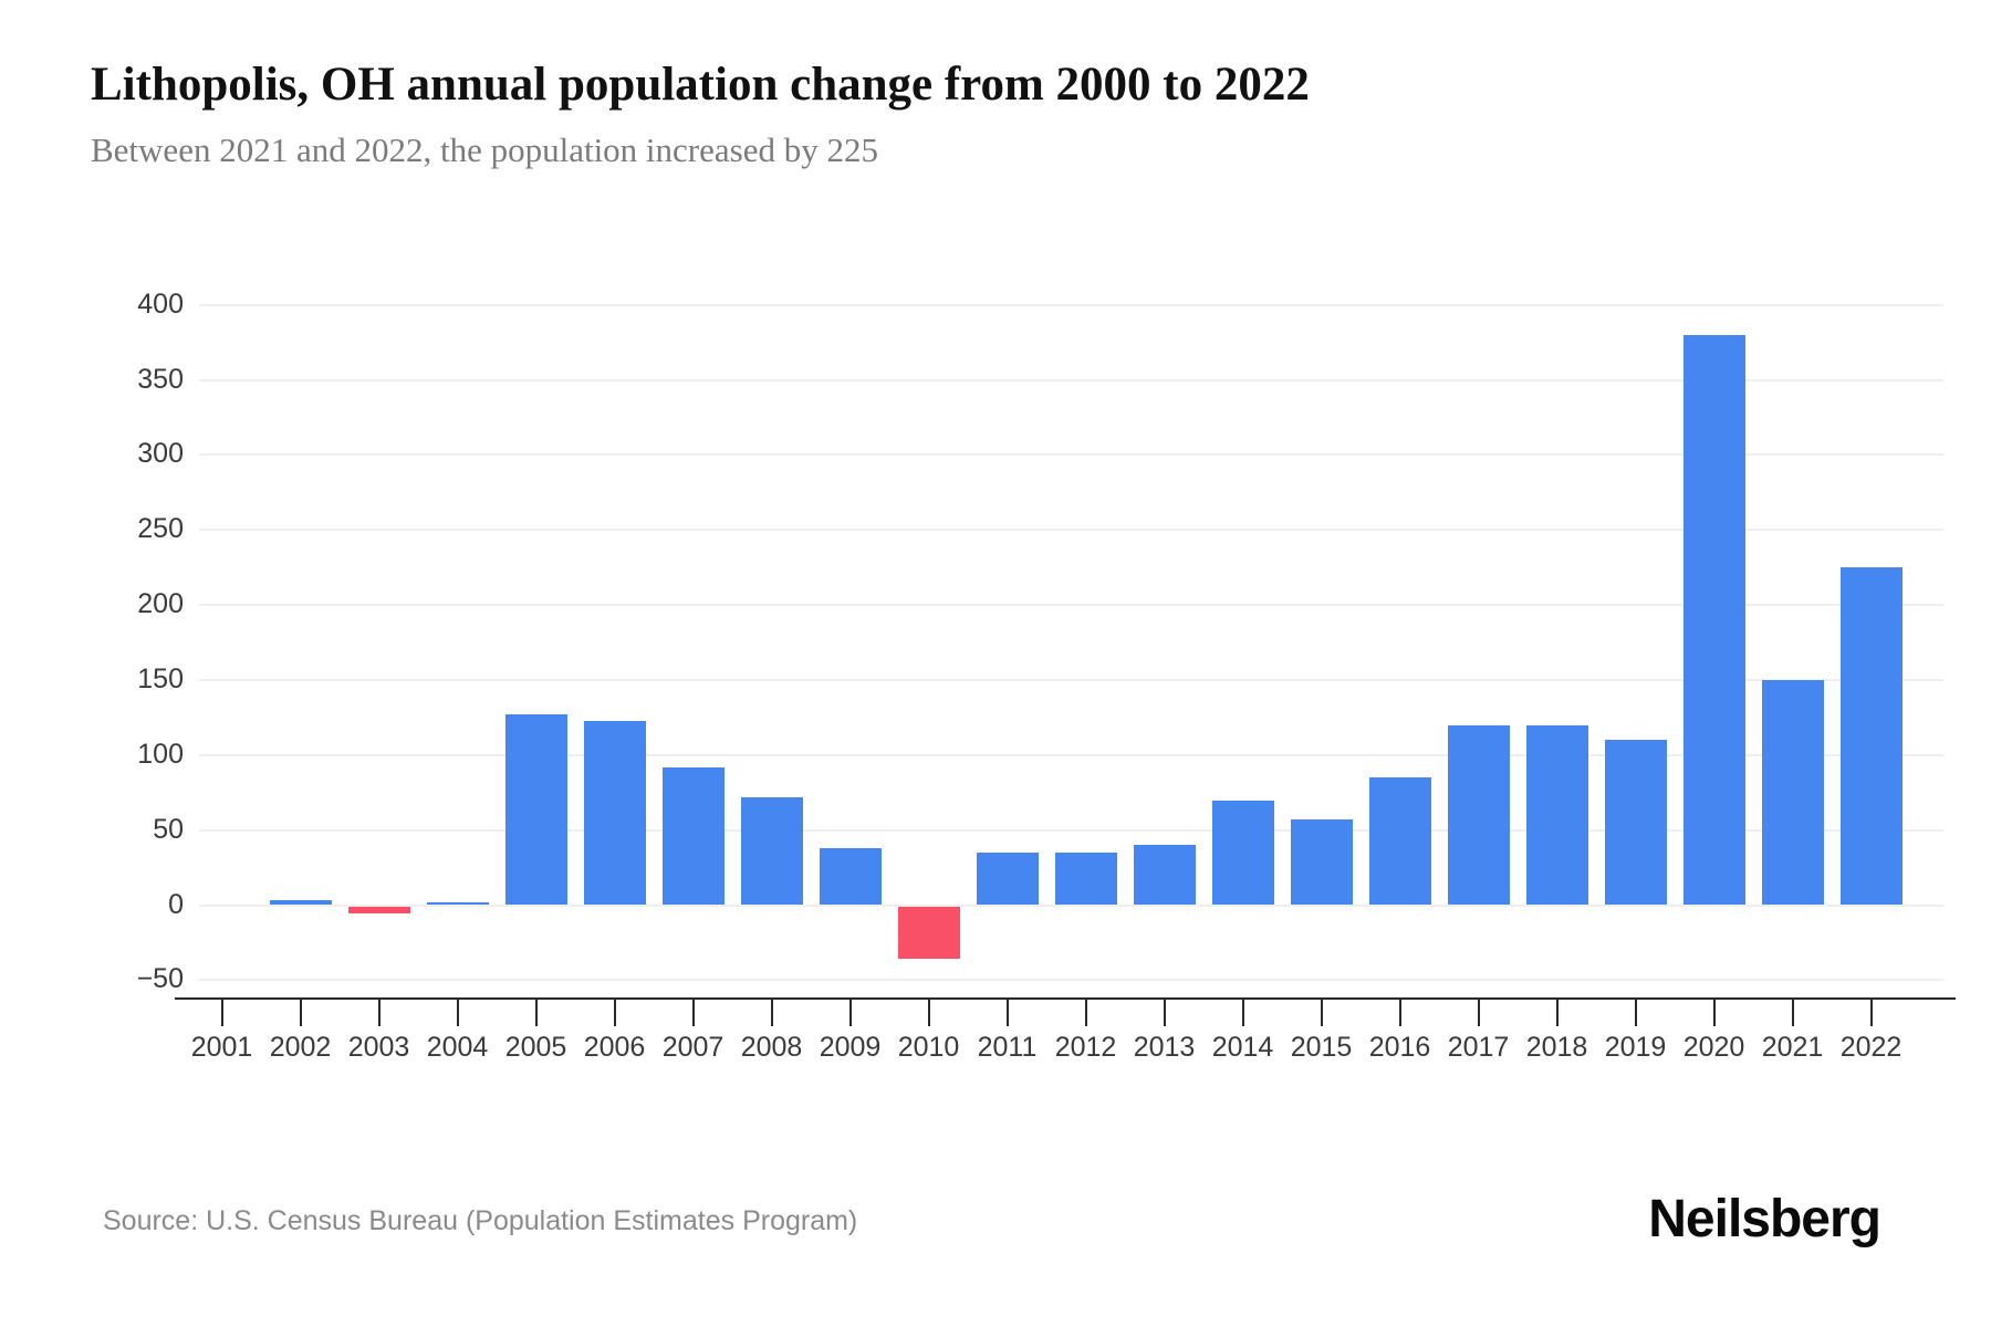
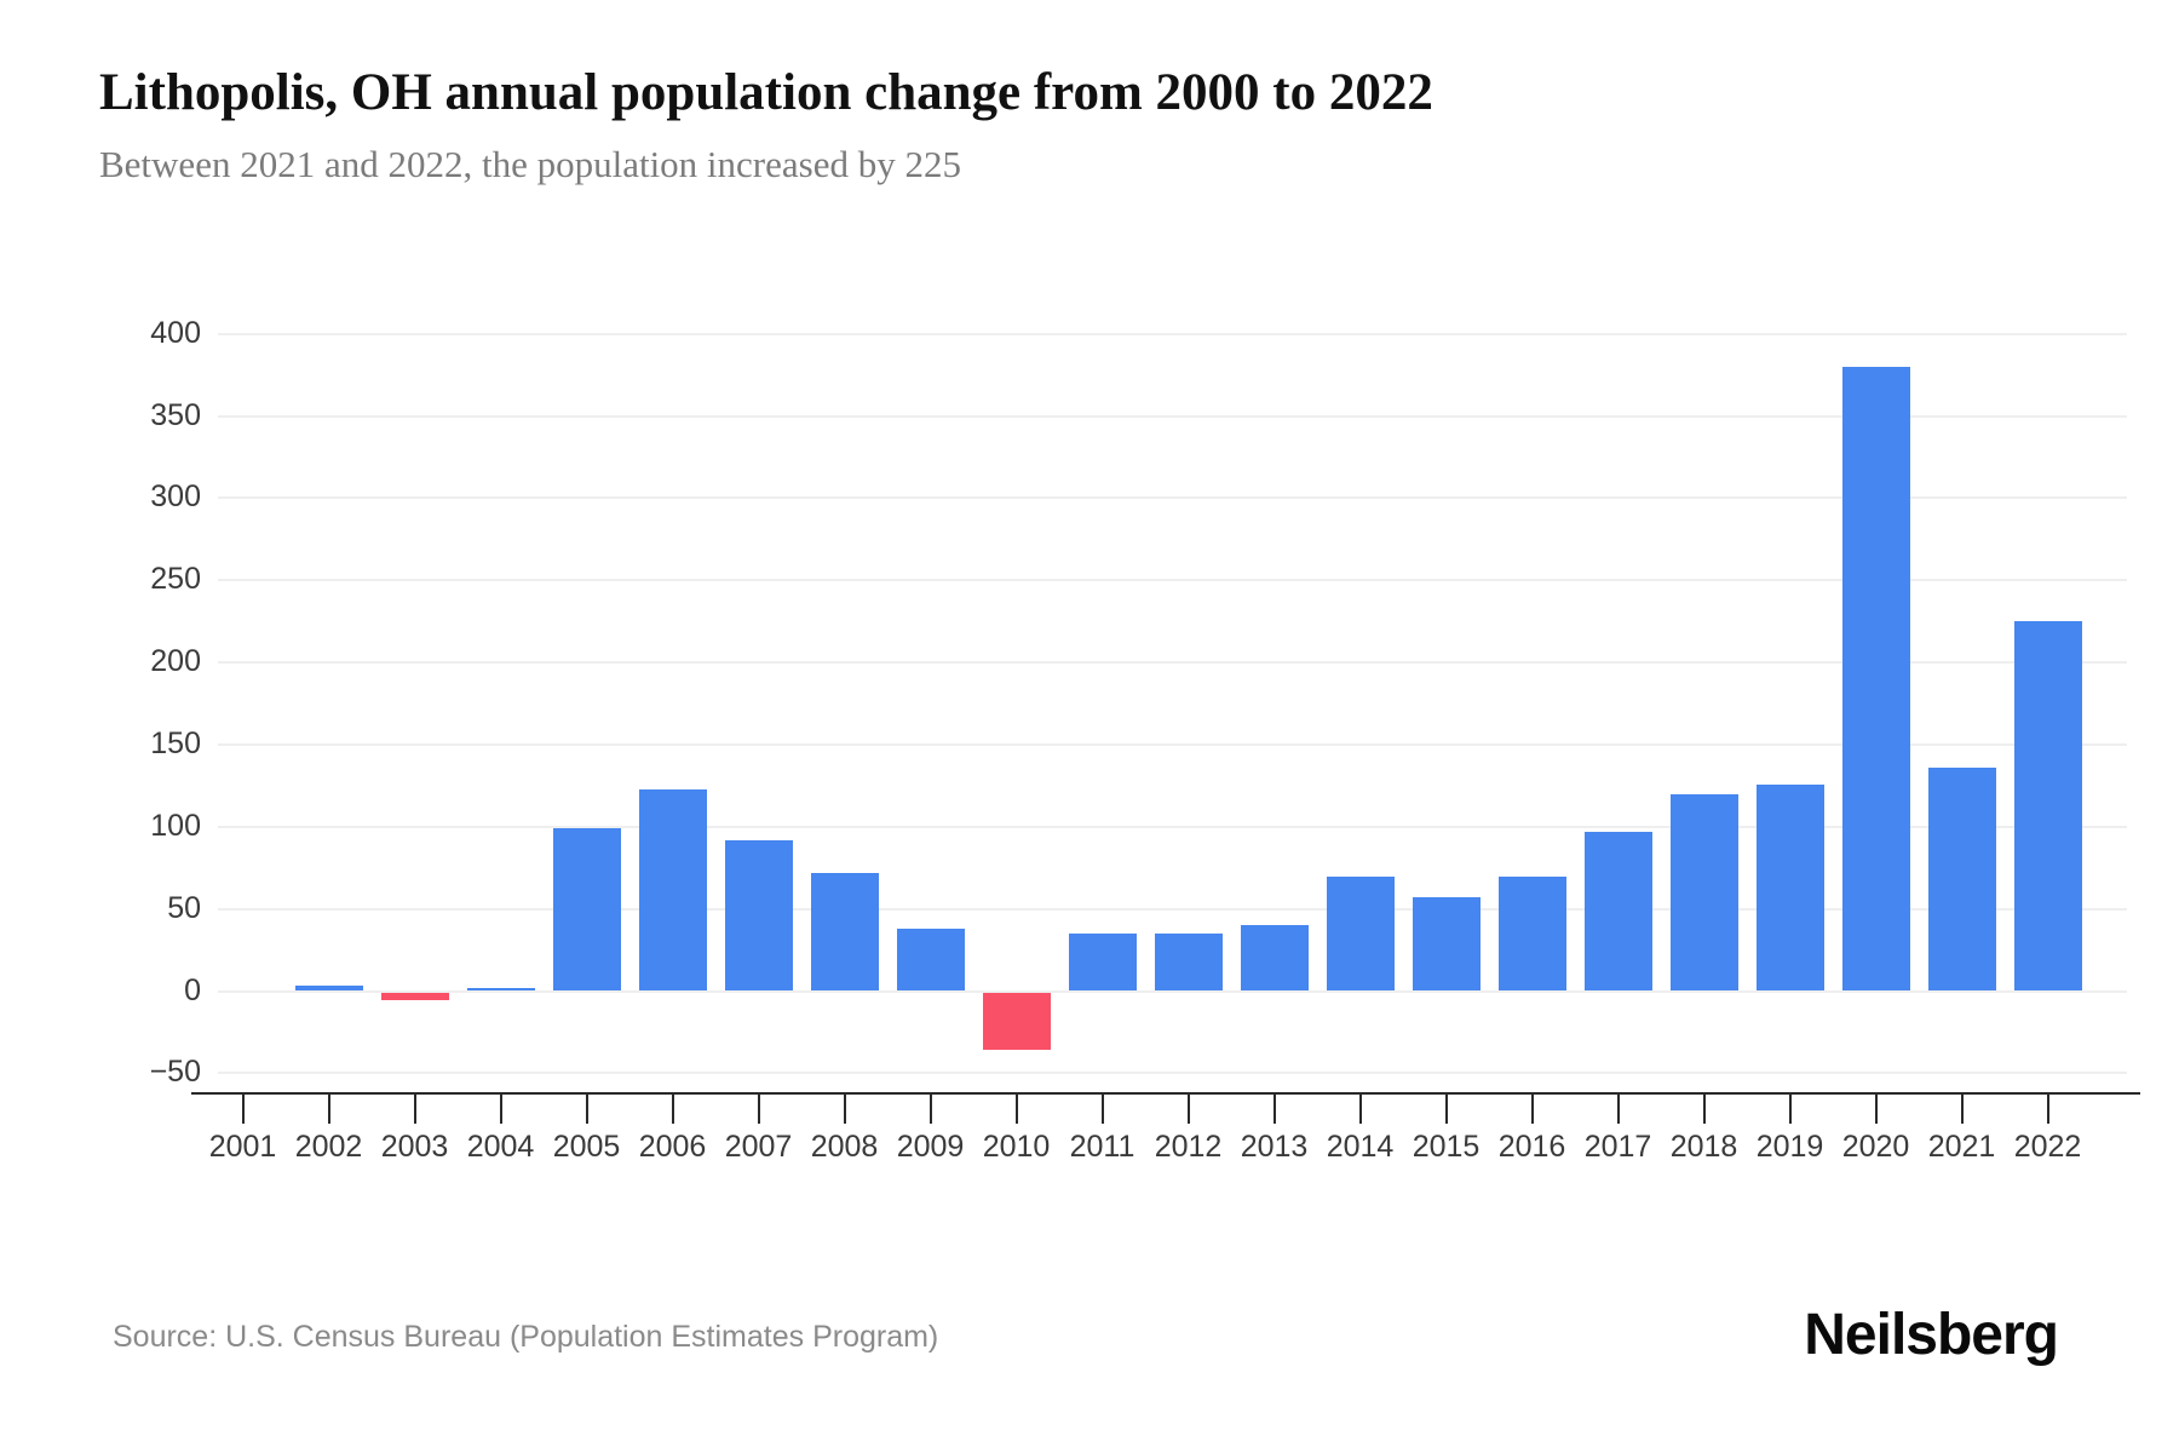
2005: 127 -> 99
2016: 85 -> 70
2017: 120 -> 97
2019: 110 -> 126
2021: 150 -> 136
